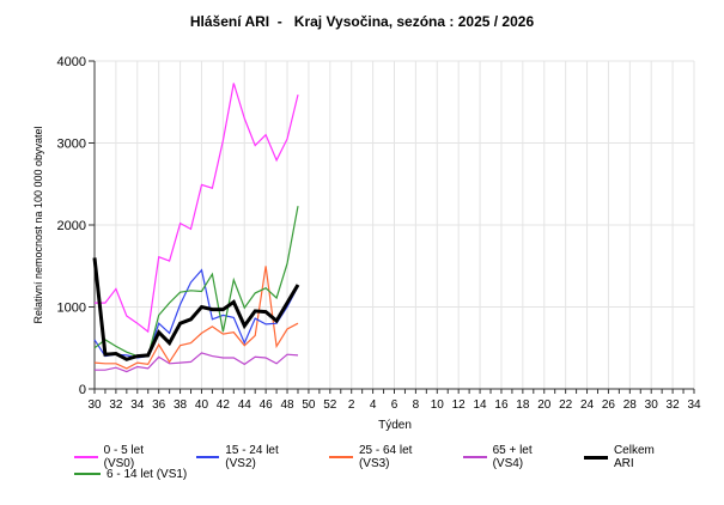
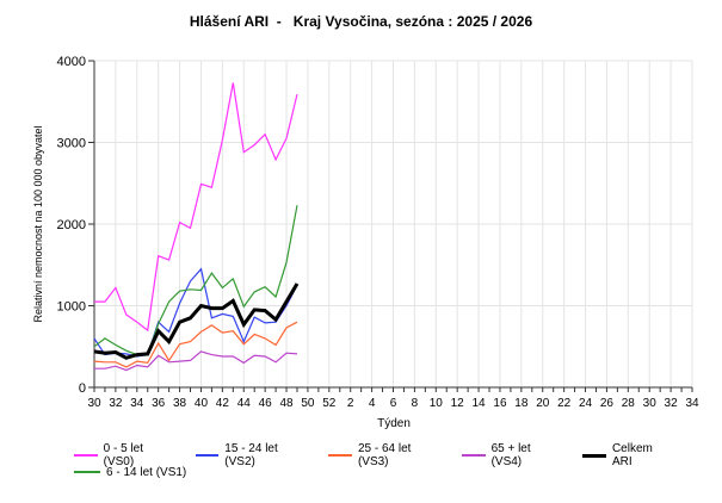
Celkem ARI/30: 1600 -> 400
6 - 14 let (VS1)/36: 900 -> 800
6 - 14 let (VS1)/42: 700 -> 1200
0 - 5 let (VS0)/44: 3300 -> 2900
25 - 64 let (VS3)/46: 1500 -> 600
